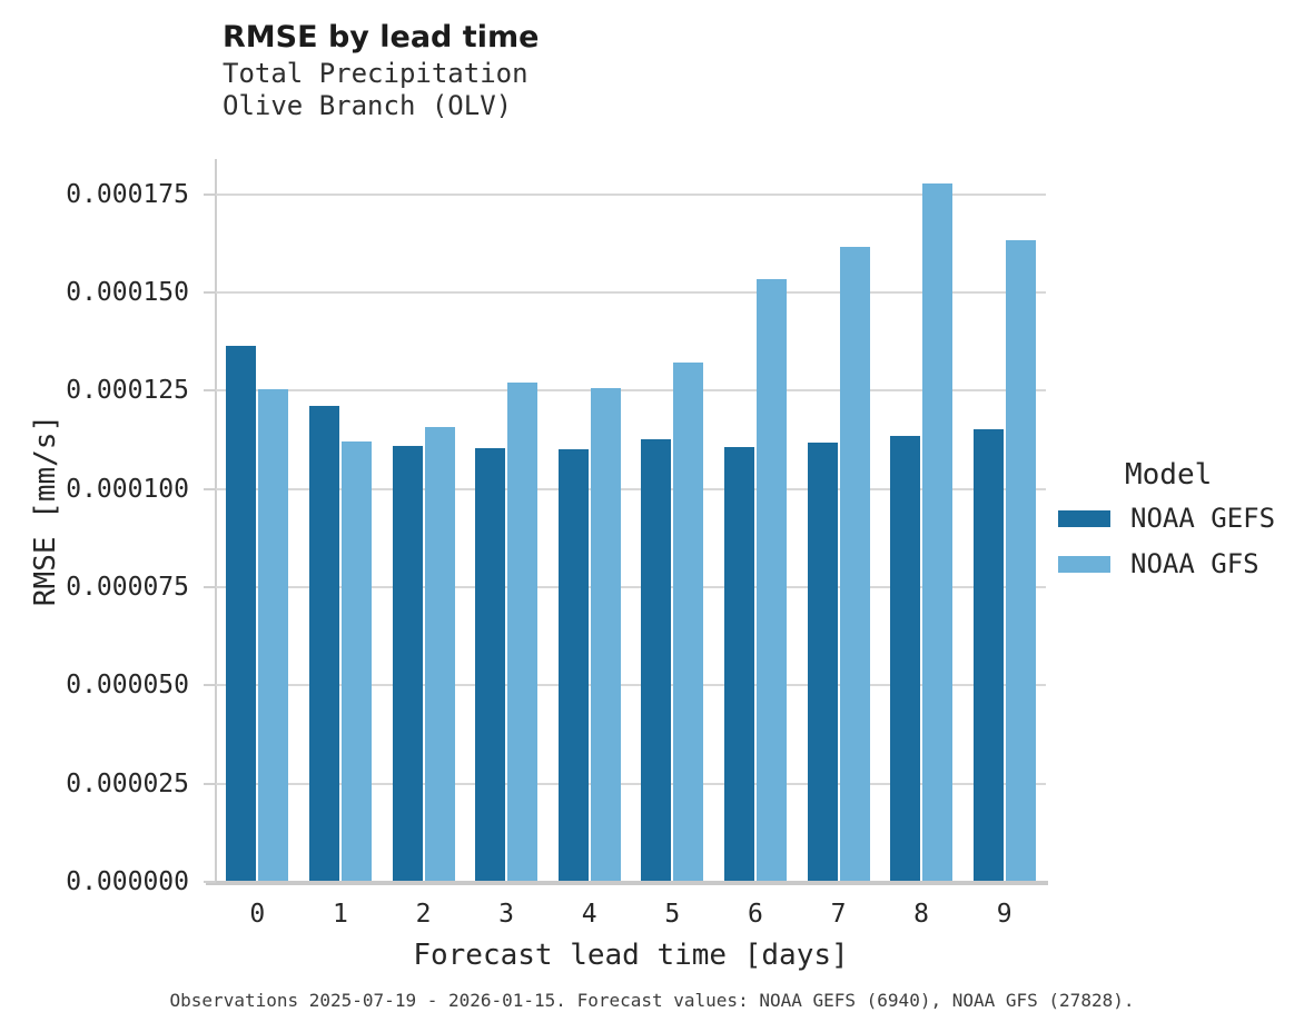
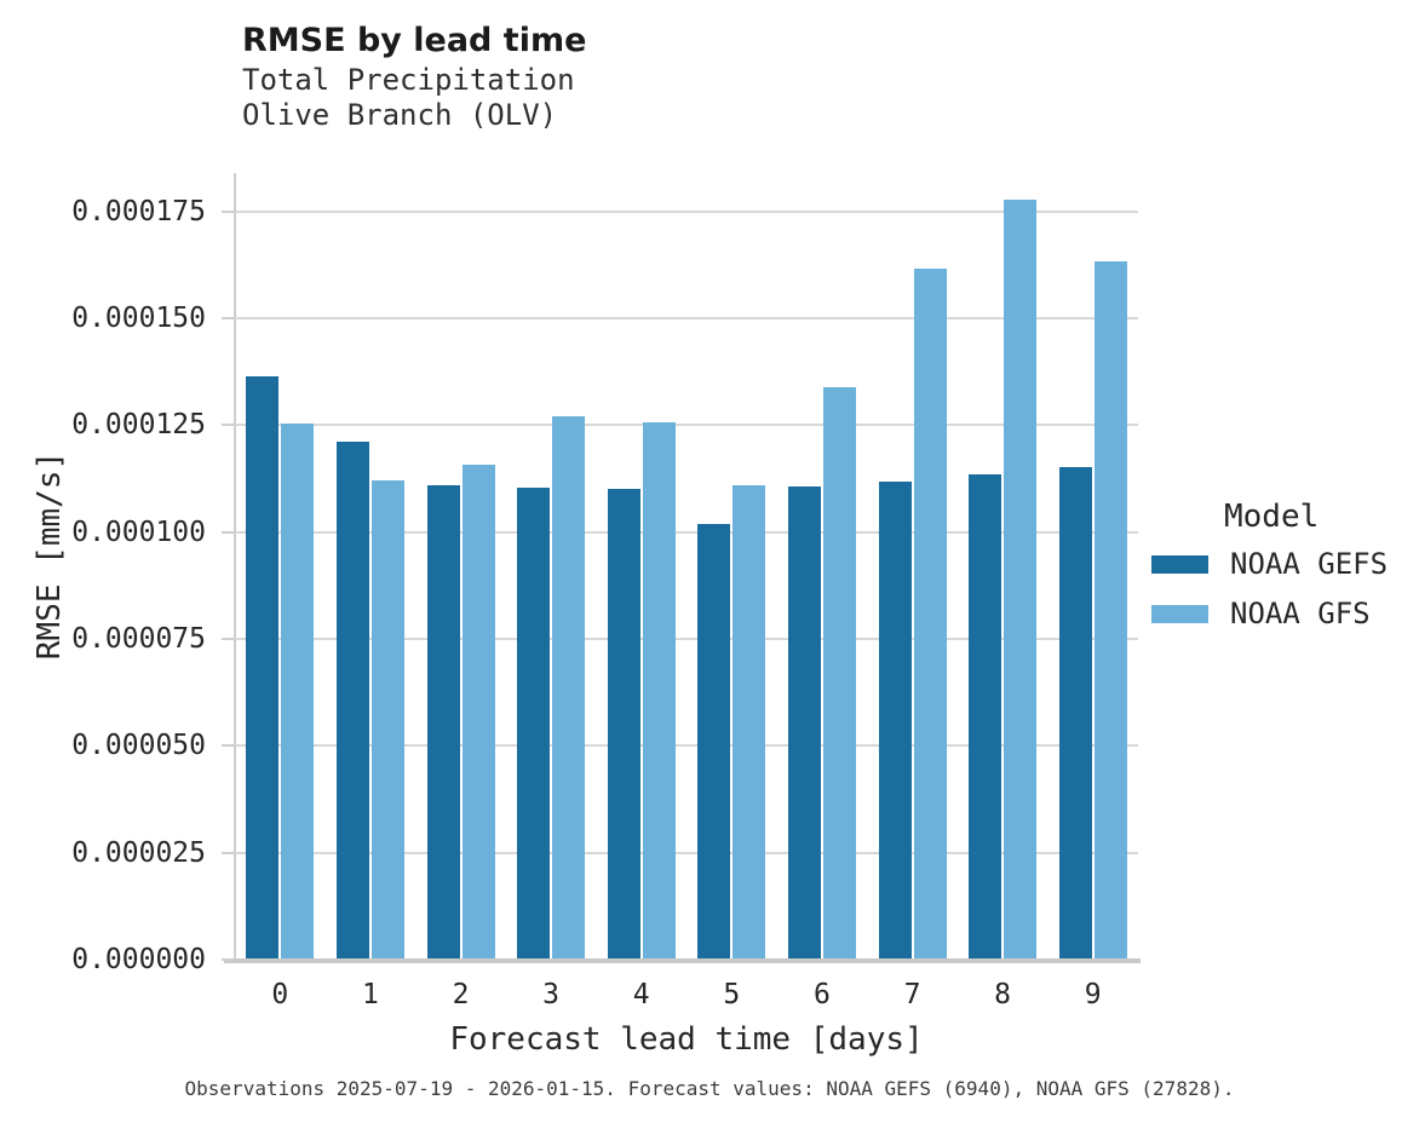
NOAA GEFS/5: 0.000113 -> 0.000102
NOAA GFS/5: 0.000132 -> 0.000111
NOAA GFS/6: 0.000153 -> 0.000134
